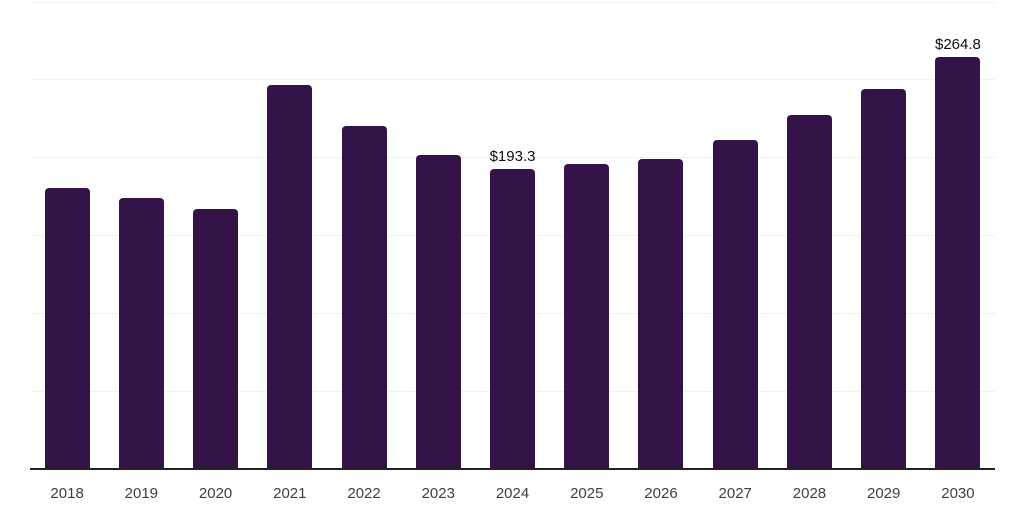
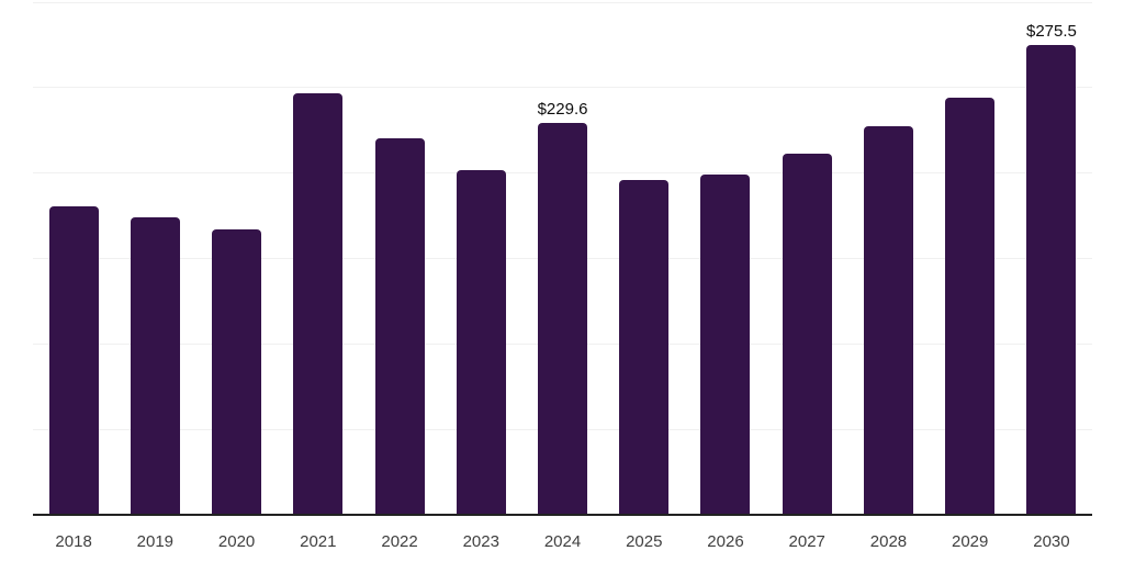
2024: $193.3 -> $229.6
2030: $264.8 -> $275.5
